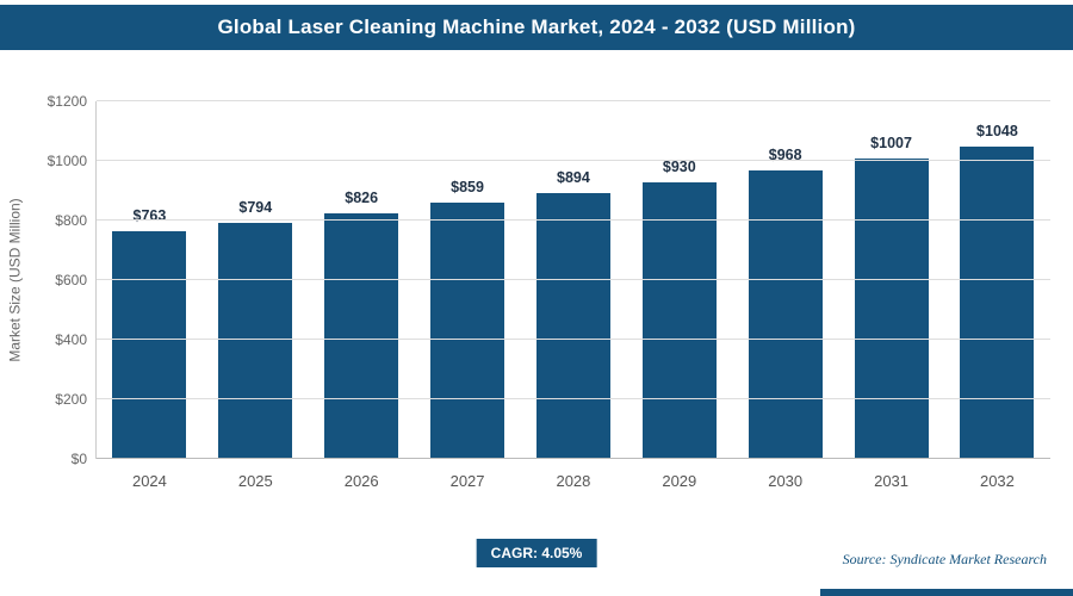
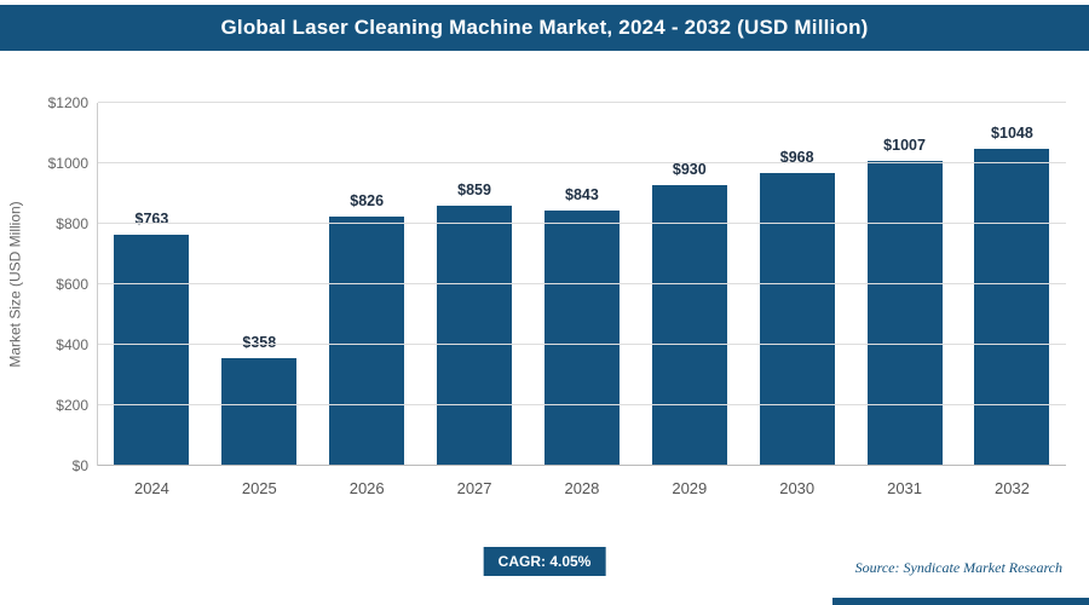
2025: $794 -> $358
2028: $894 -> $843
